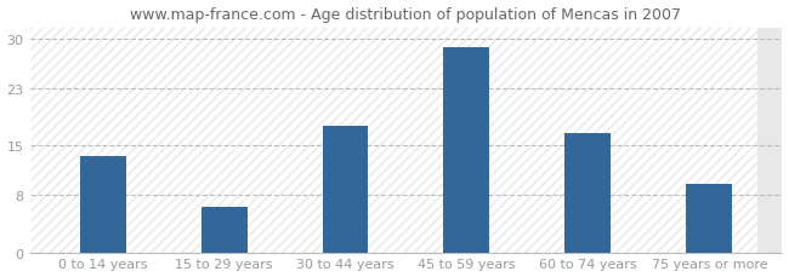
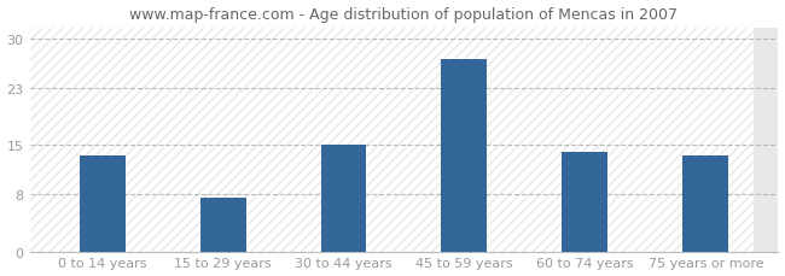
15 to 29 years: 6.4 -> 7.5
30 to 44 years: 17.8 -> 15.0
45 to 59 years: 28.8 -> 27.0
60 to 74 years: 16.8 -> 14.0
75 years or more: 9.6 -> 13.5
